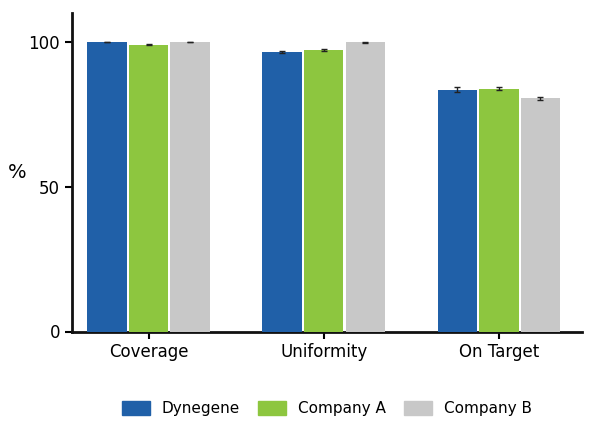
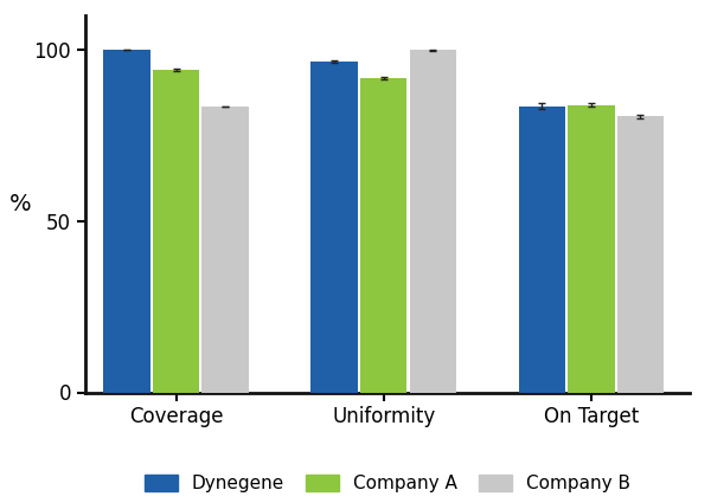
Company A/Coverage: 99.0 -> 94.0
Company B/Coverage: 99.8 -> 83.5
Company A/Uniformity: 97.2 -> 91.5
